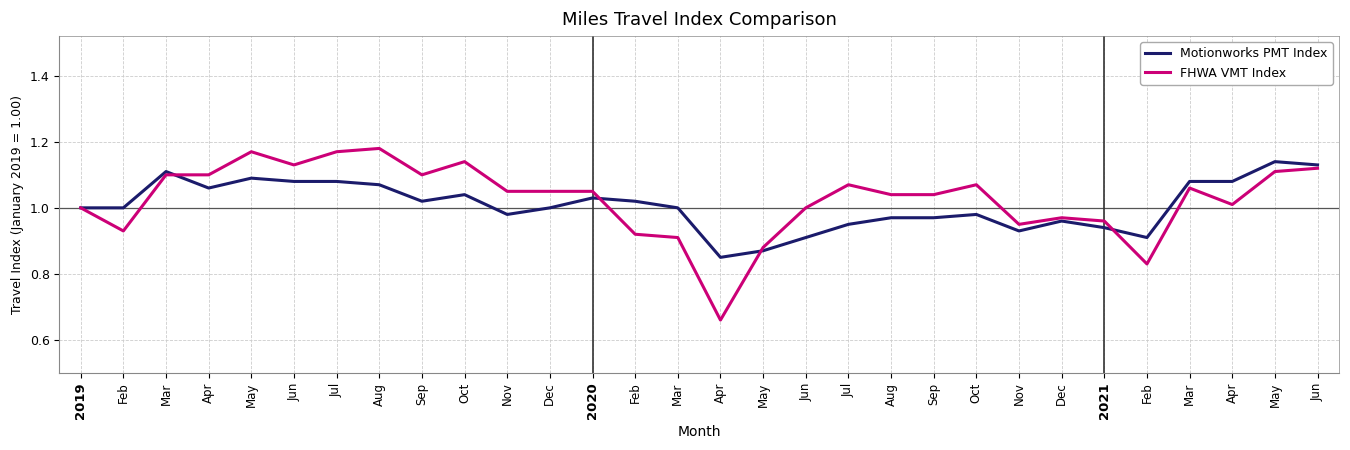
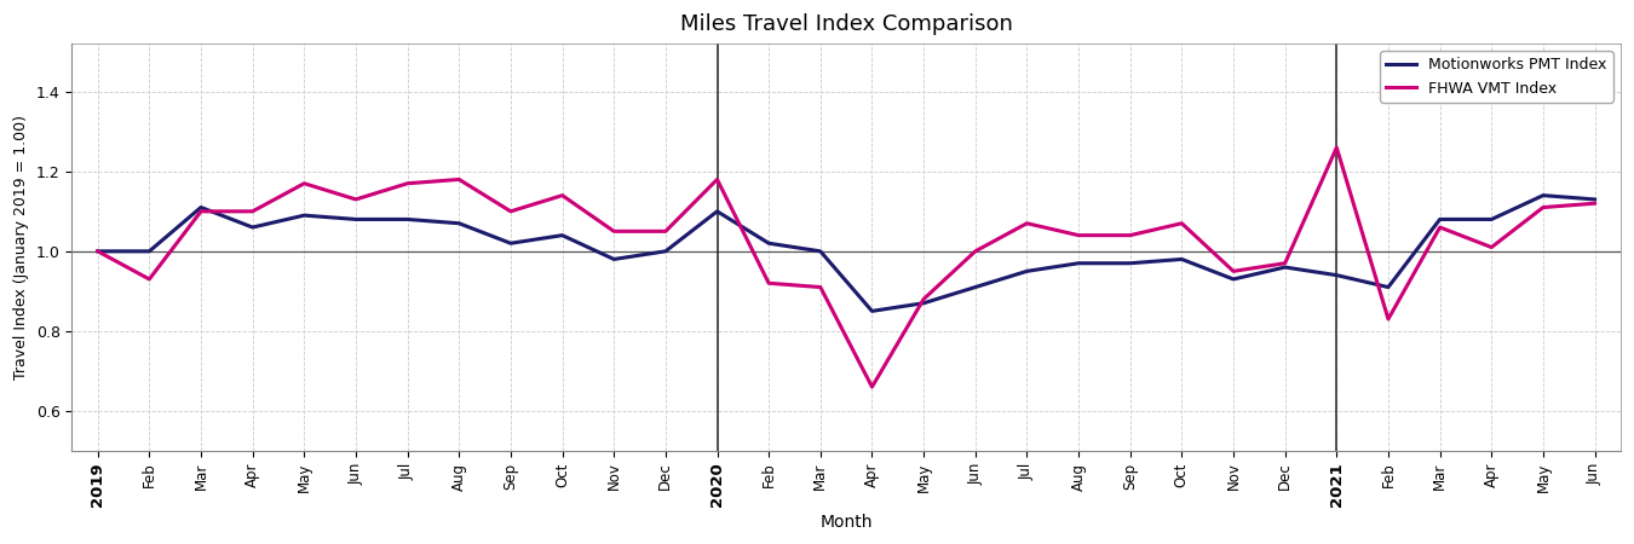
Motionworks PMT Index/2020: 1.03 -> 1.10
FHWA VMT Index/2020: 1.05 -> 1.18
FHWA VMT Index/2021: 0.96 -> 1.26
